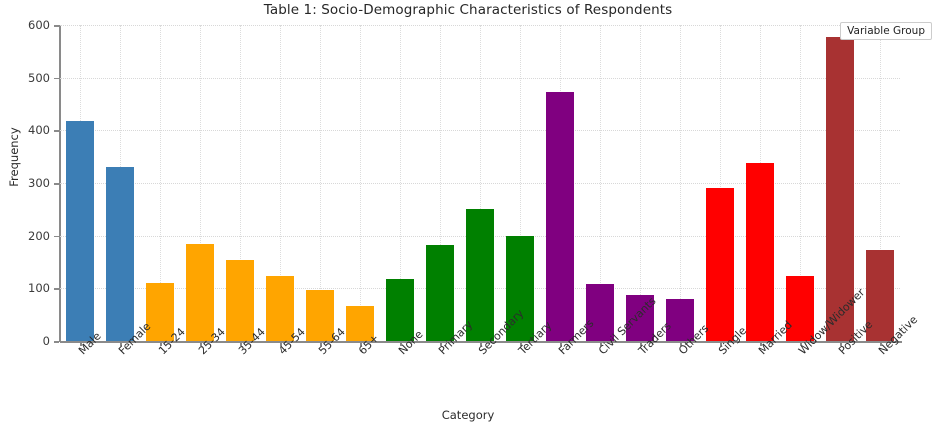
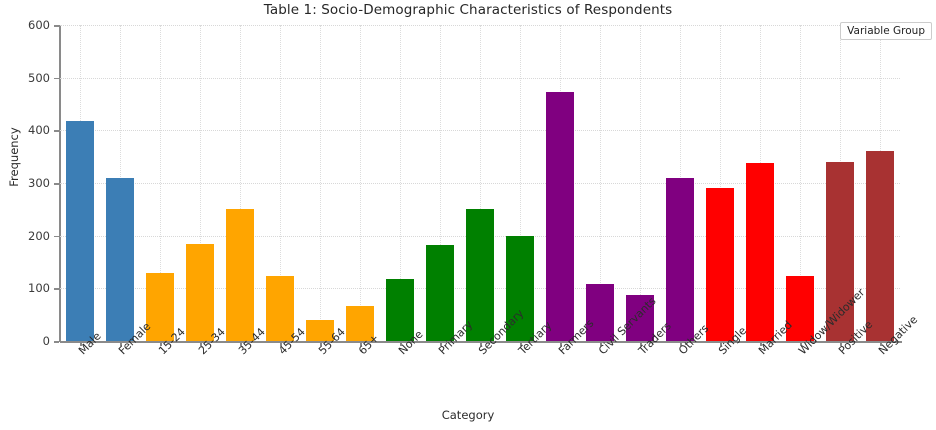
Female: 330 -> 310
15-24: 110 -> 130
35-44: 150 -> 250
55-64: 100 -> 40
Others: 80 -> 310
Positive: 580 -> 340
Negative: 170 -> 360
